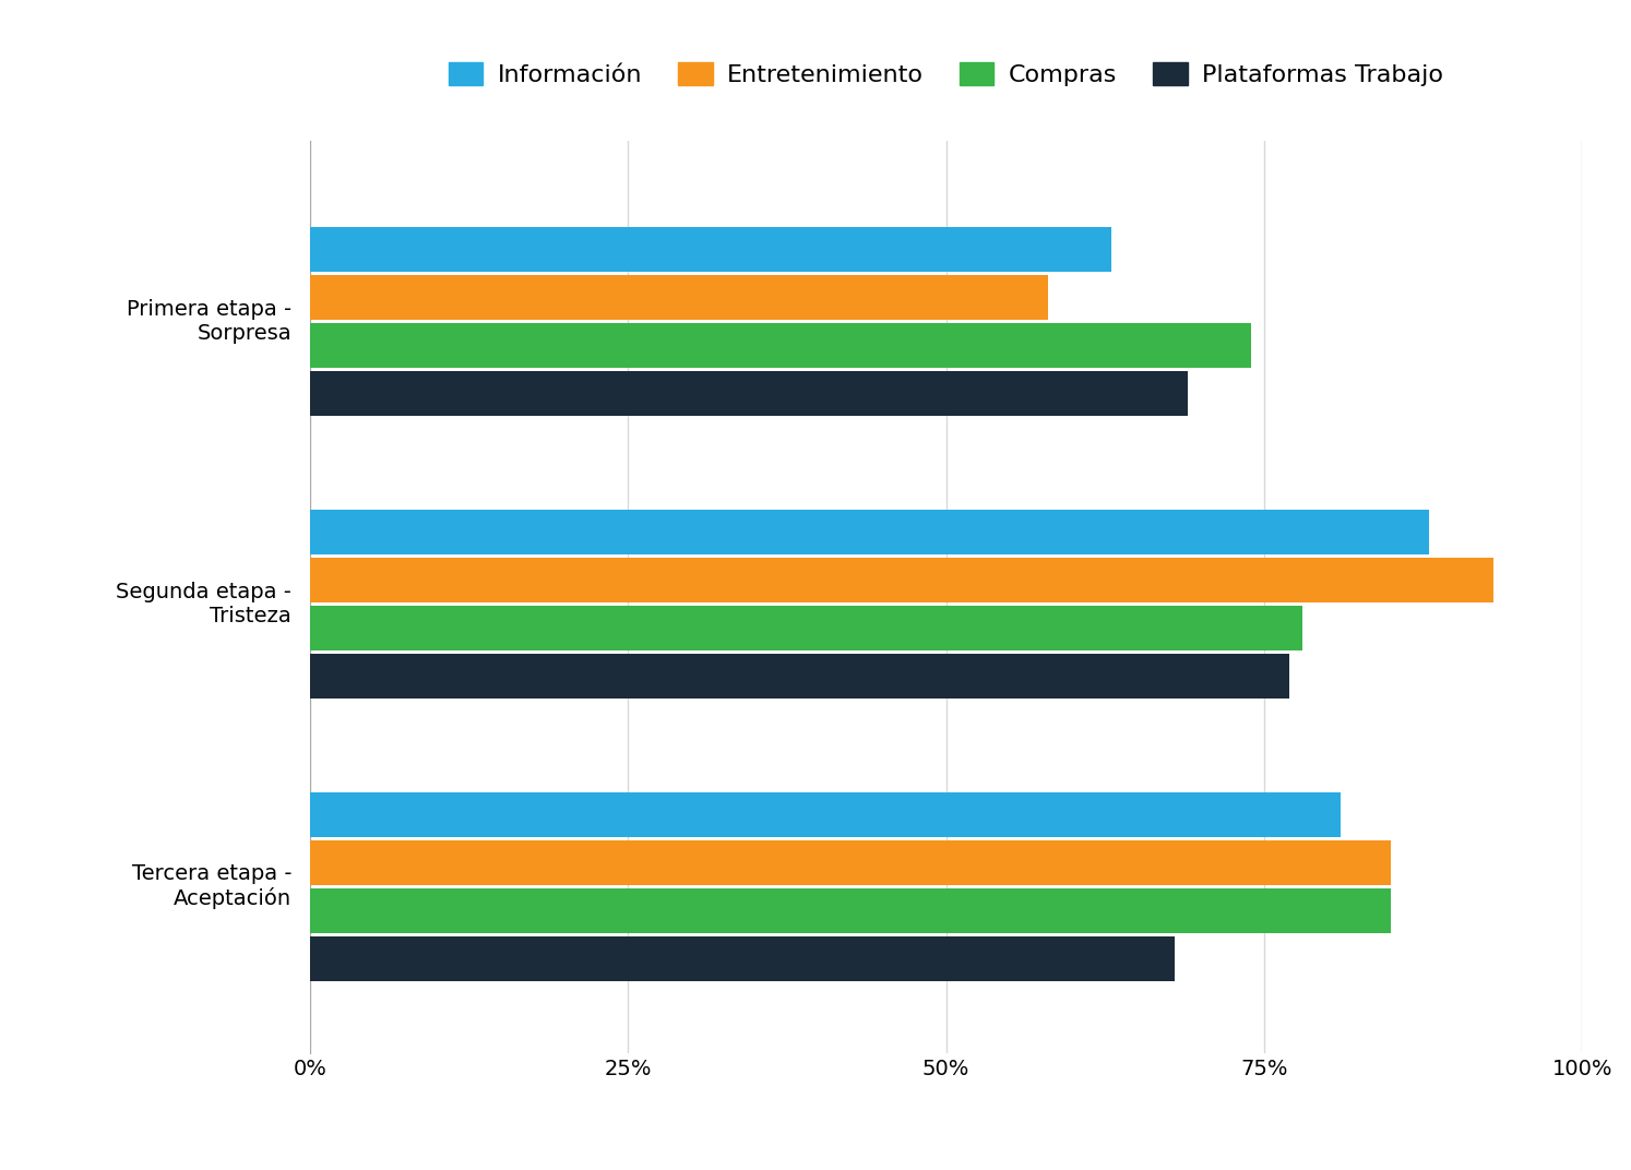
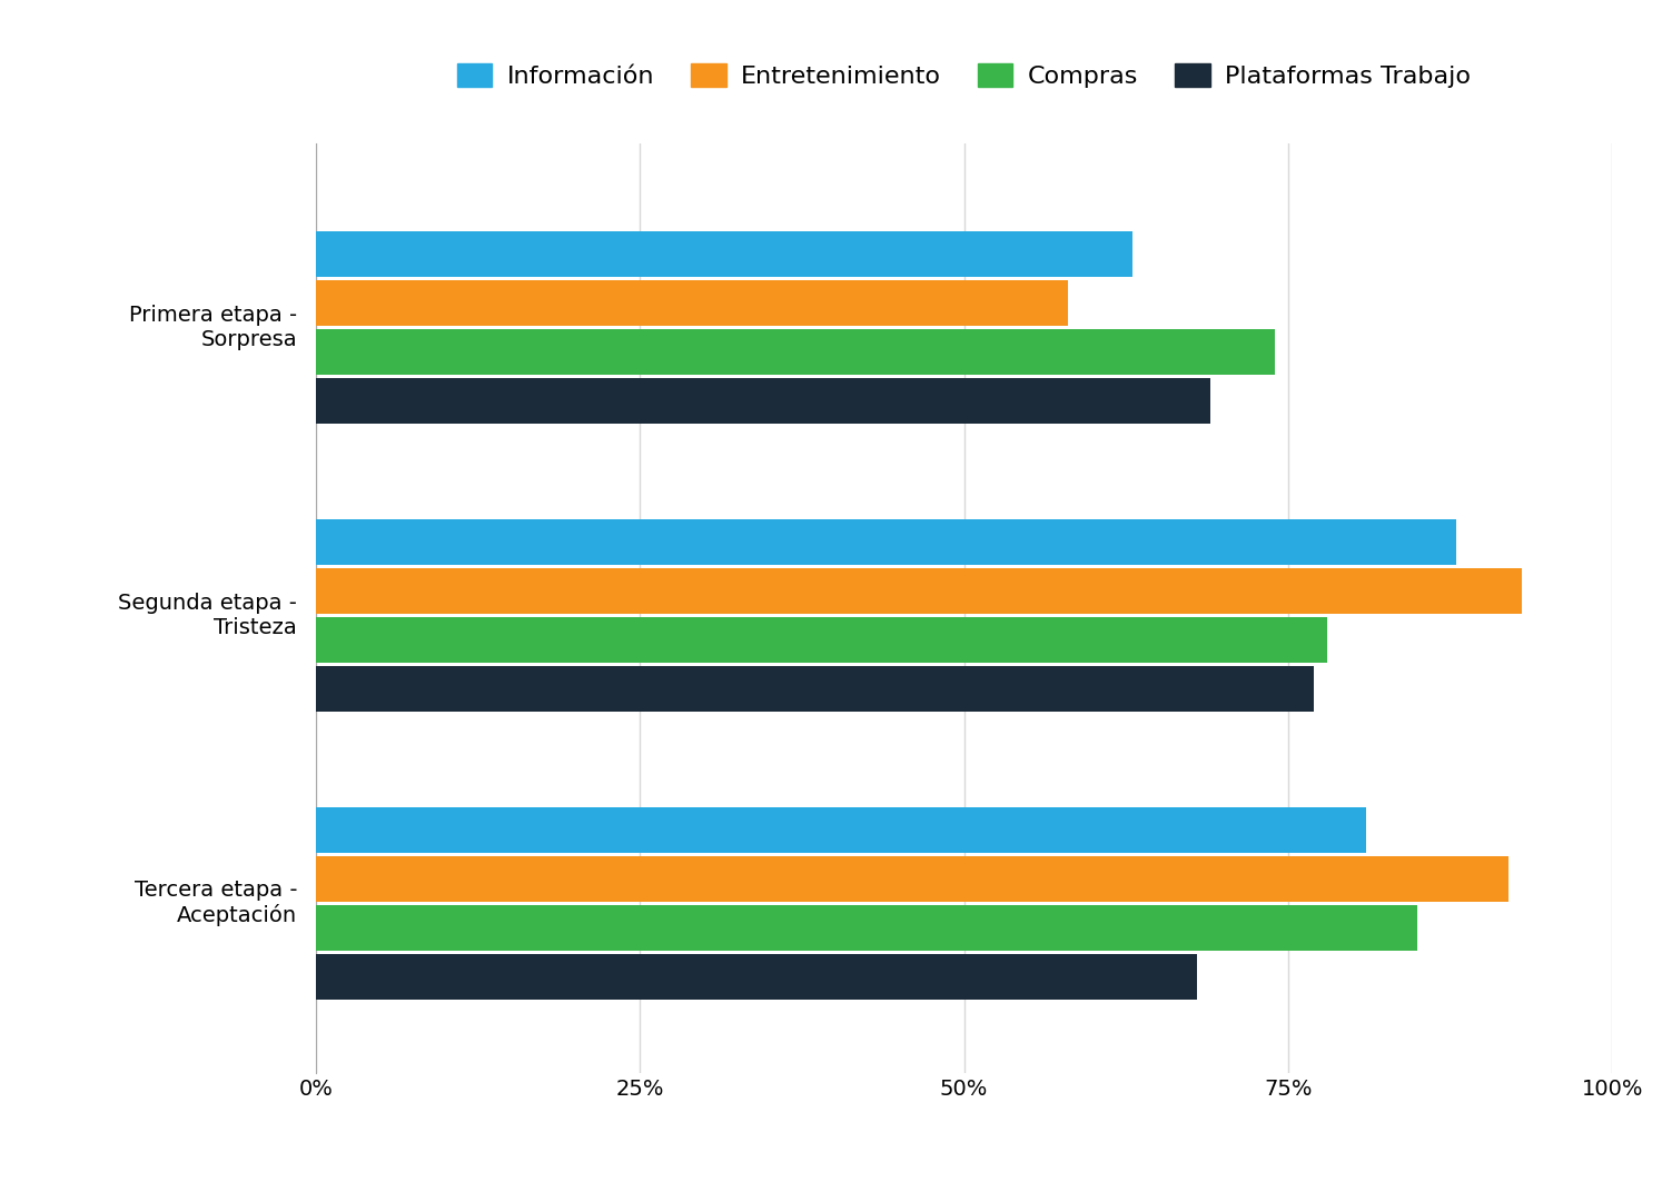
Entretenimiento/Tercera etapa - Aceptación: 85% -> 92%
